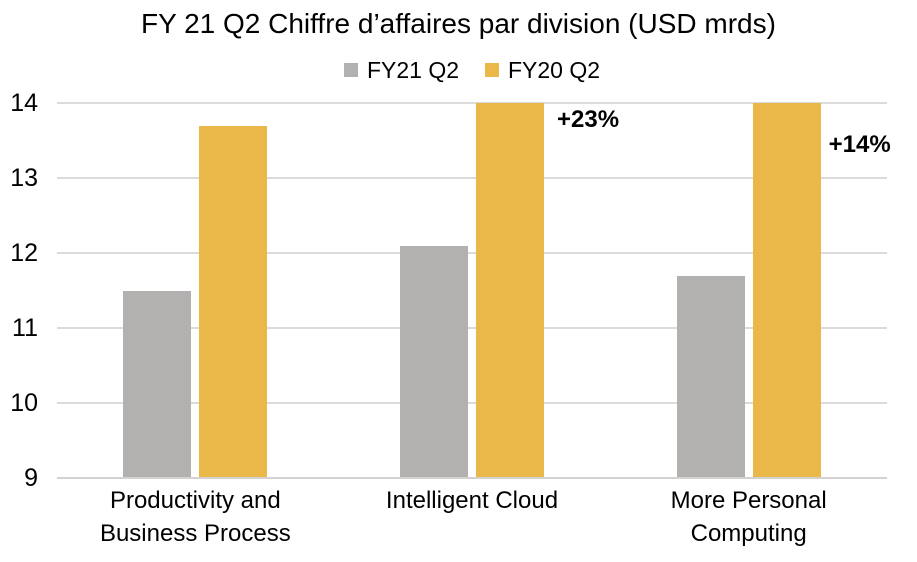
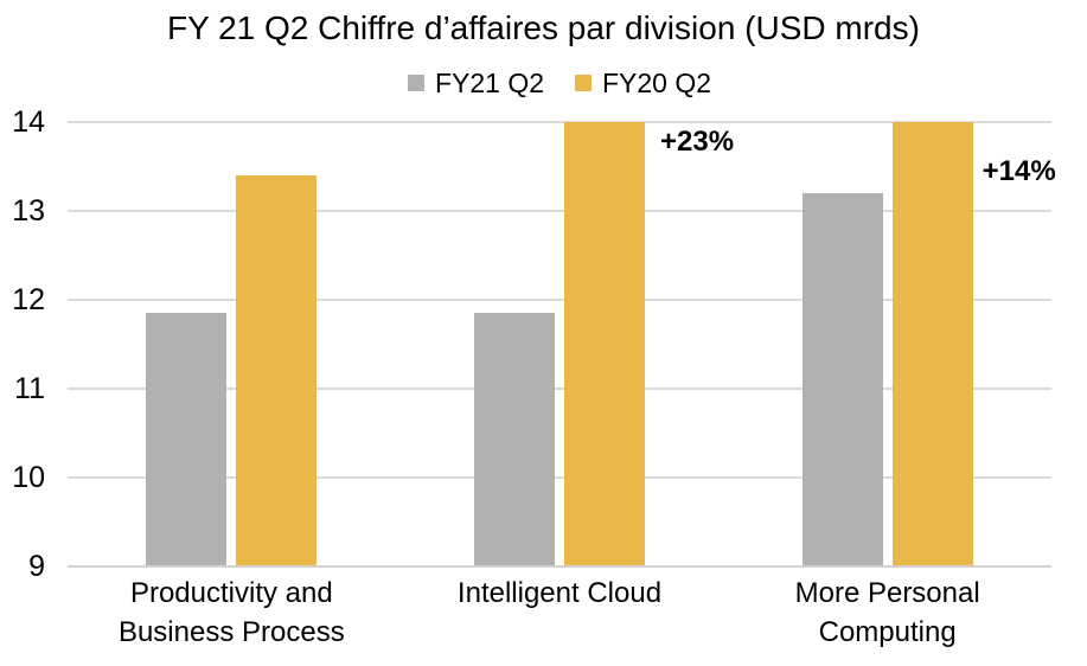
FY21 Q2/Productivity and Business Process: 11.5 -> 11.8
FY20 Q2/Productivity and Business Process: 13.7 -> 13.4
FY21 Q2/Intelligent Cloud: 12.1 -> 11.8
FY21 Q2/More Personal Computing: 11.7 -> 13.2
